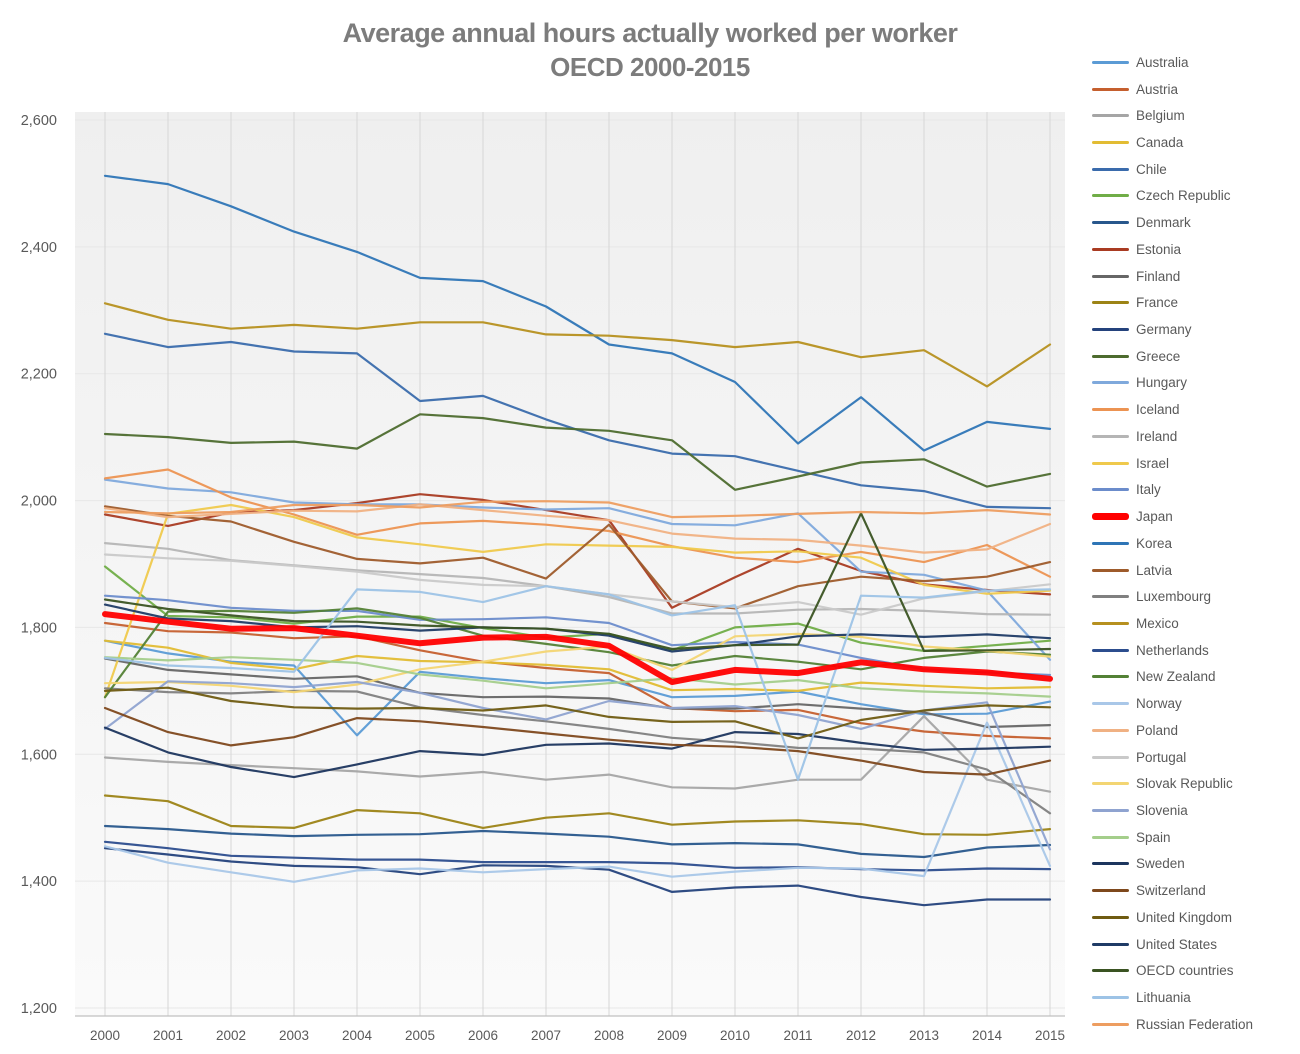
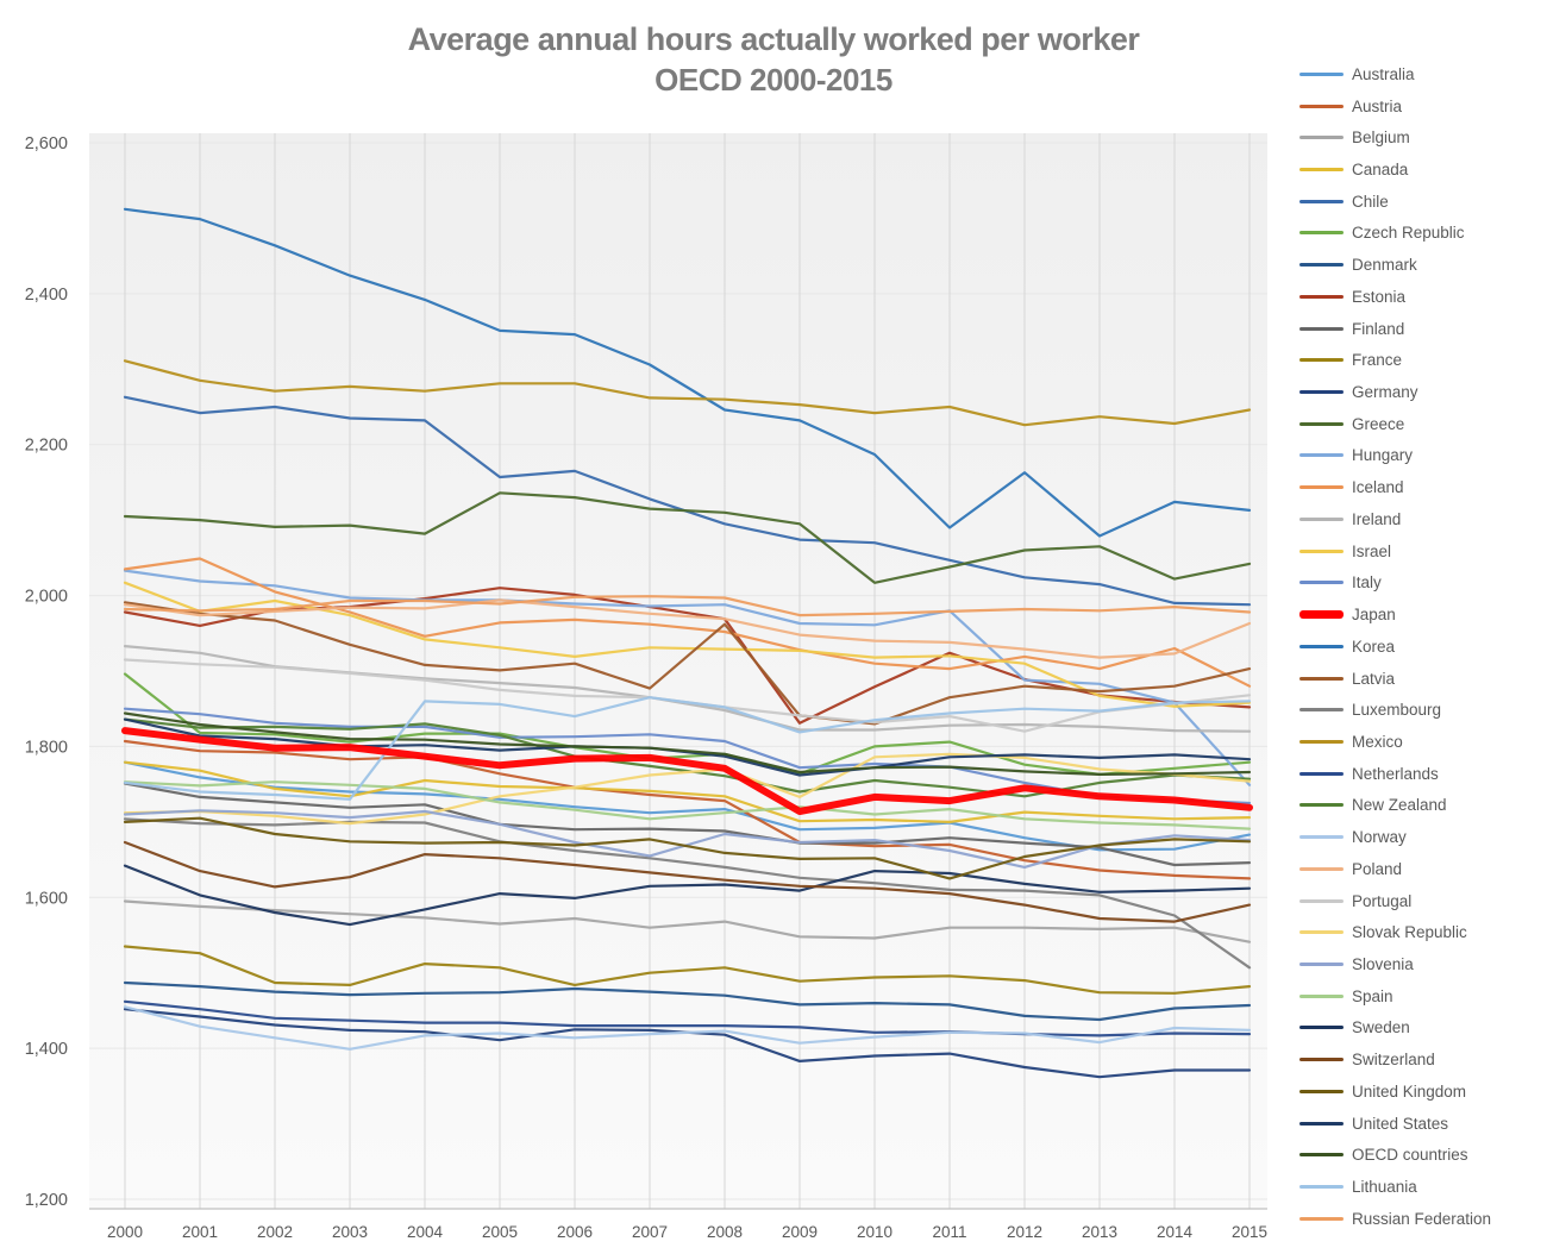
Israel/2000: 1690 -> 2020
New Zealand/2000: 1690 -> 1840
Slovenia/2000: 1640 -> 1710
Australia/2004: 1630 -> 1740
Lithuania/2011: 1560 -> 1840
OECD countries/2012: 1980 -> 1770
Belgium/2013: 1660 -> 1560
Mexico/2014: 2180 -> 2230
Norway/2014: 1650 -> 1430
Slovenia/2015: 1450 -> 1680
